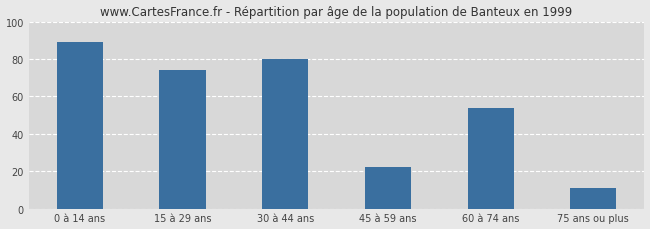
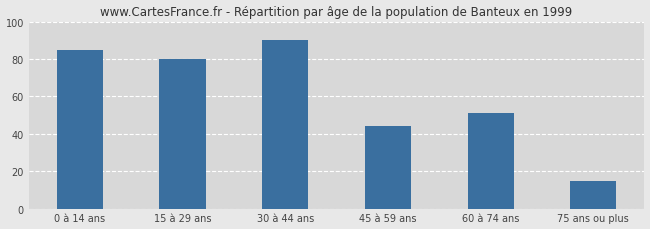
0 à 14 ans: 89 -> 85
15 à 29 ans: 74 -> 80
30 à 44 ans: 80 -> 90
45 à 59 ans: 22 -> 44
60 à 74 ans: 54 -> 51
75 ans ou plus: 11 -> 15
